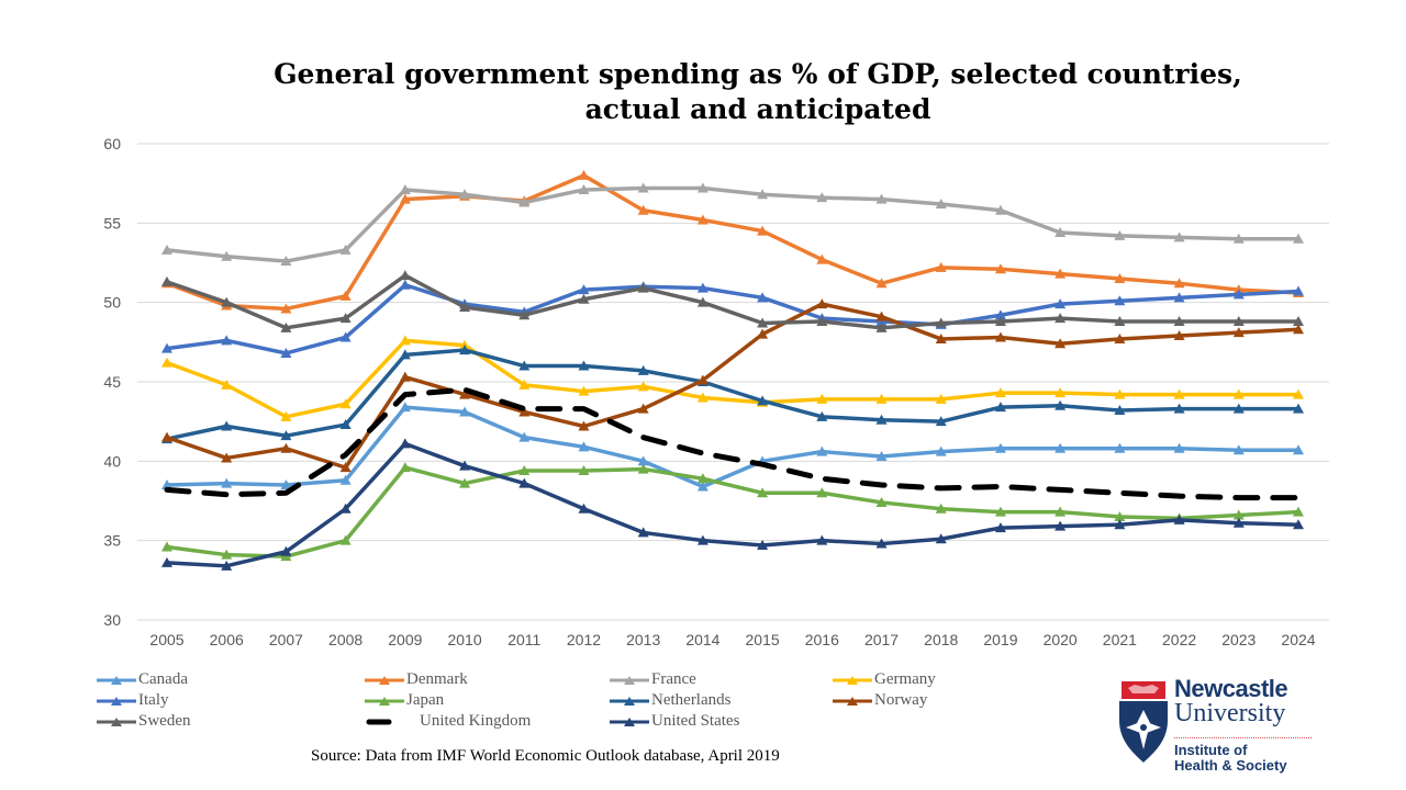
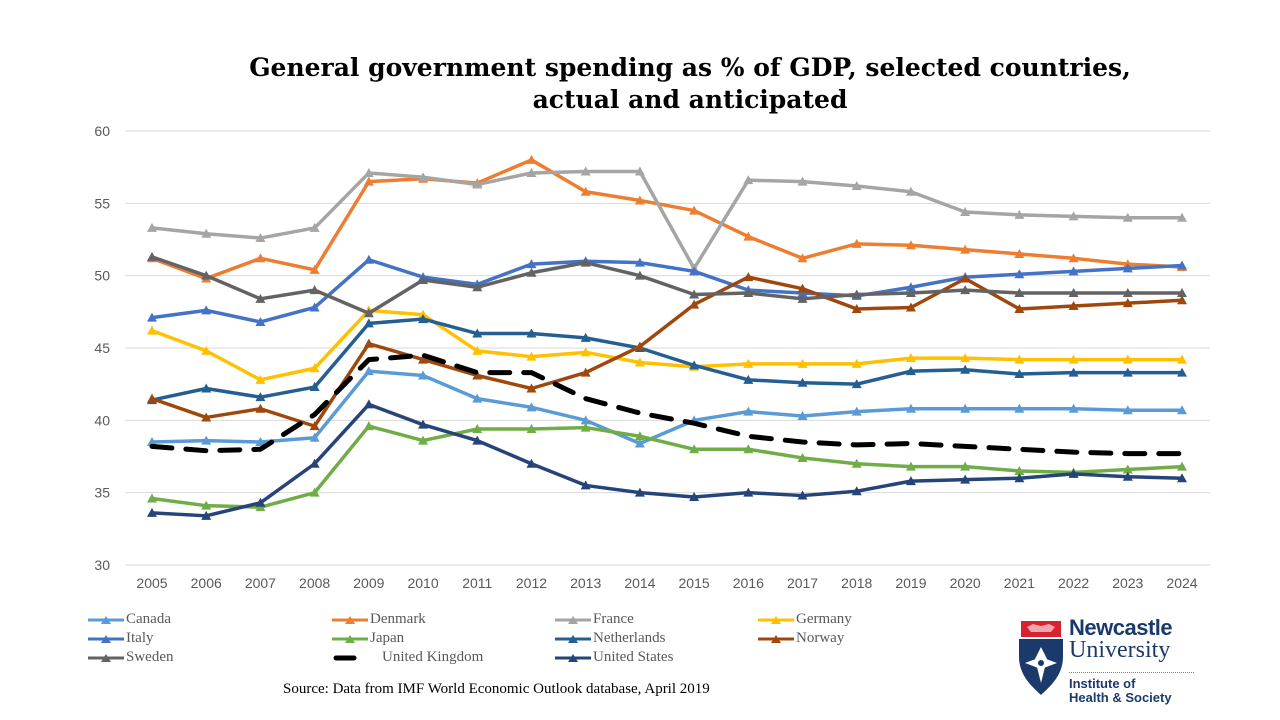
Denmark/2007: 49.6 -> 51.2
Sweden/2009: 51.7 -> 47.4
France/2015: 56.8 -> 50.5
Norway/2020: 47.4 -> 49.8
